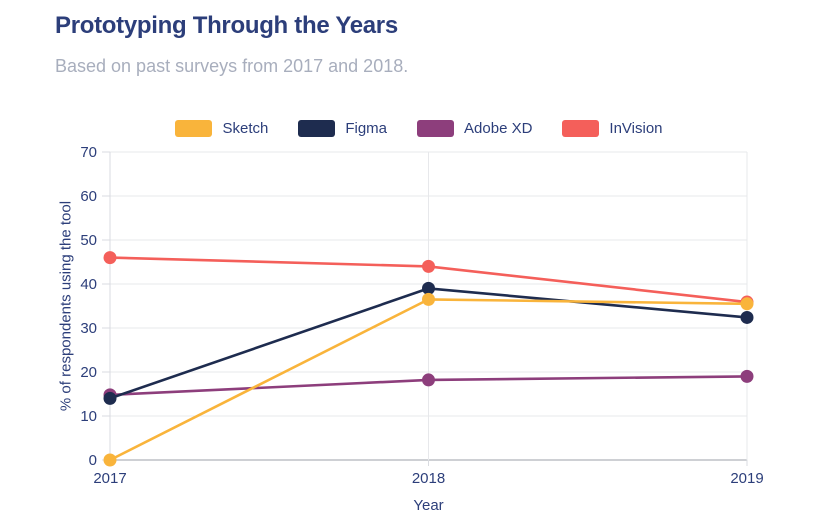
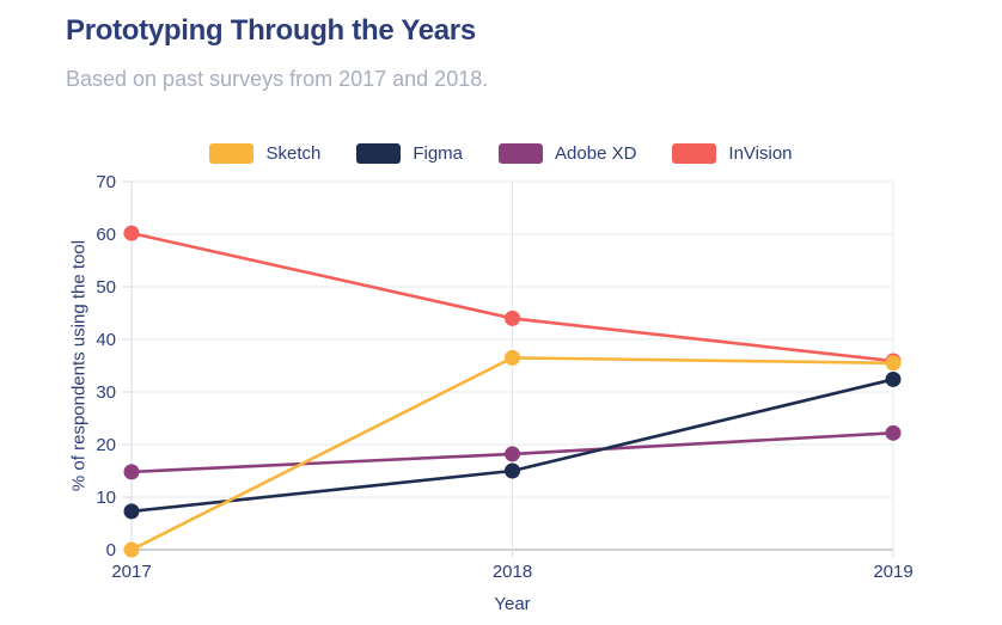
Figma/2017: 14 -> 7
InVision/2017: 46 -> 60
Figma/2018: 39 -> 15
Adobe XD/2019: 19 -> 22
